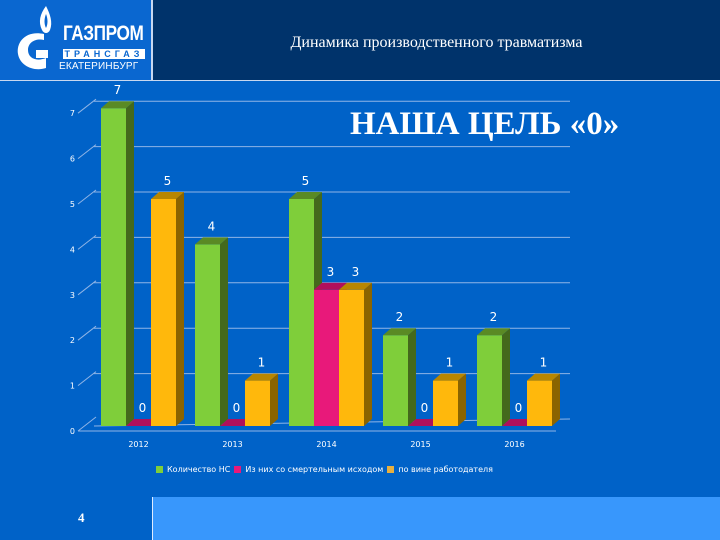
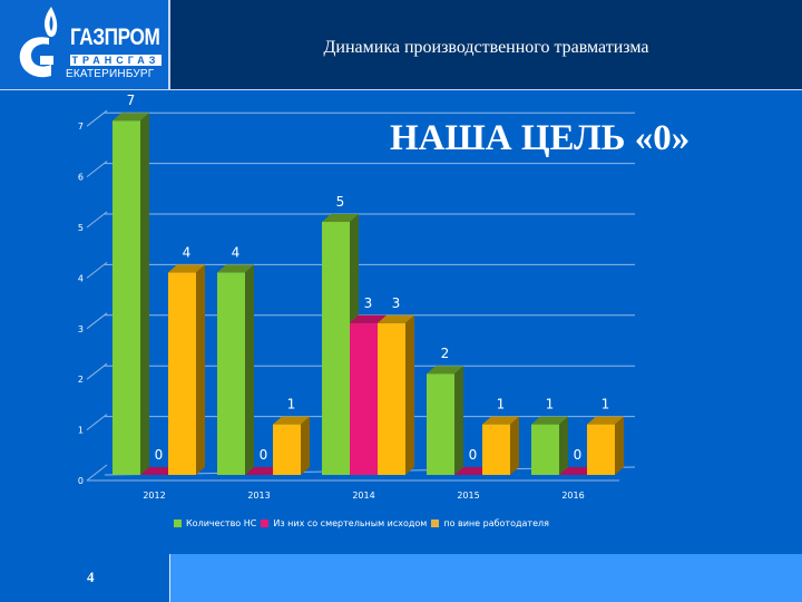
по вине работодателя/2012: 5 -> 4
Количество НС/2016: 2 -> 1
